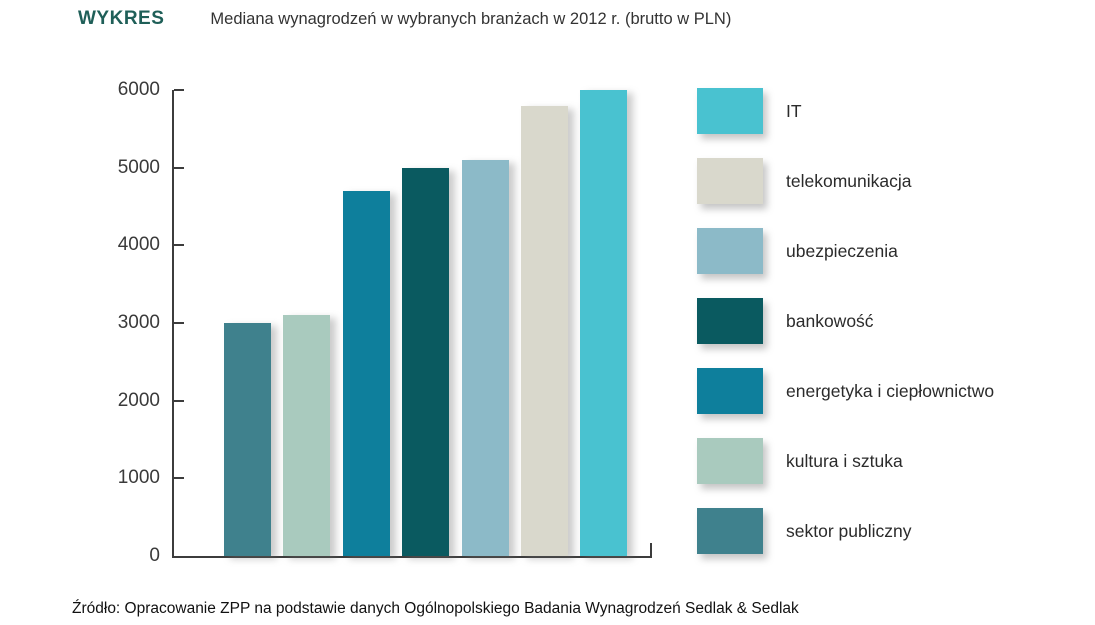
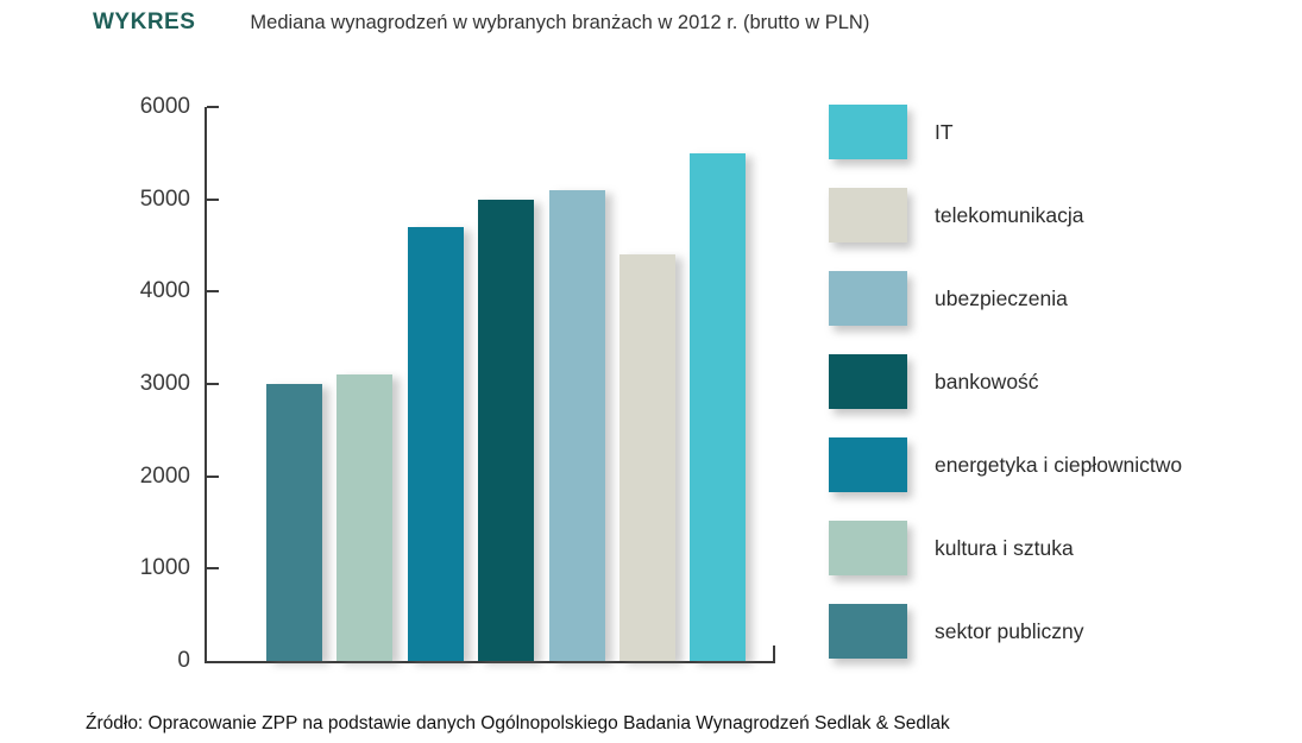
telekomunikacja: 5800 -> 4400
IT: 6000 -> 5500
